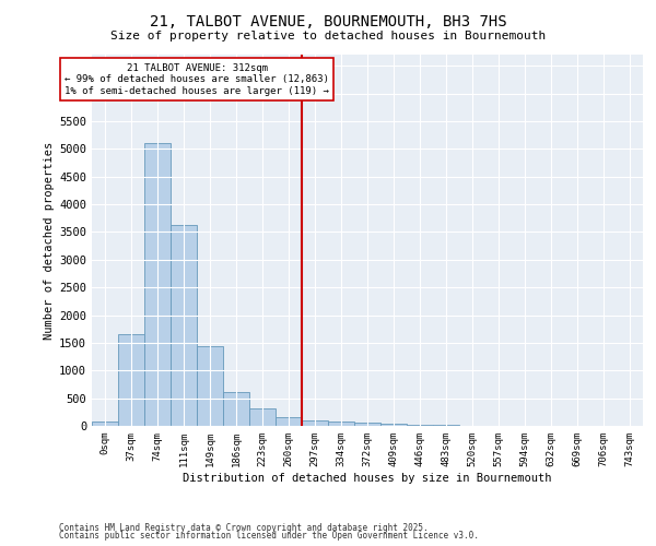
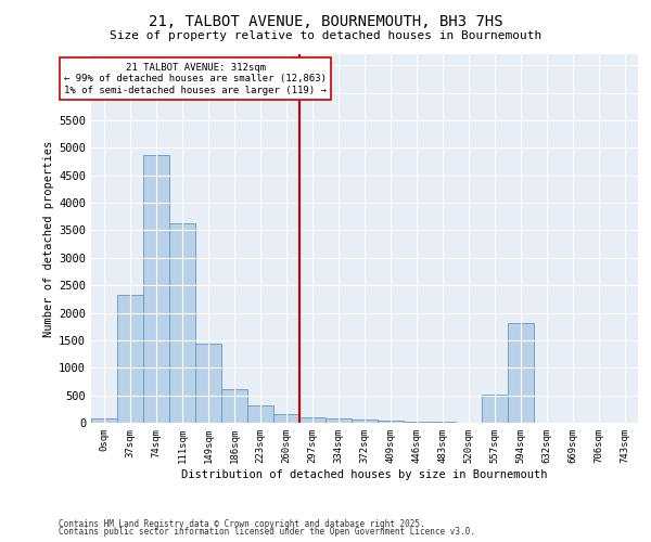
37sqm: 1650 -> 2320
74sqm: 5100 -> 4860
557sqm: 0 -> 520
594sqm: 0 -> 1820
